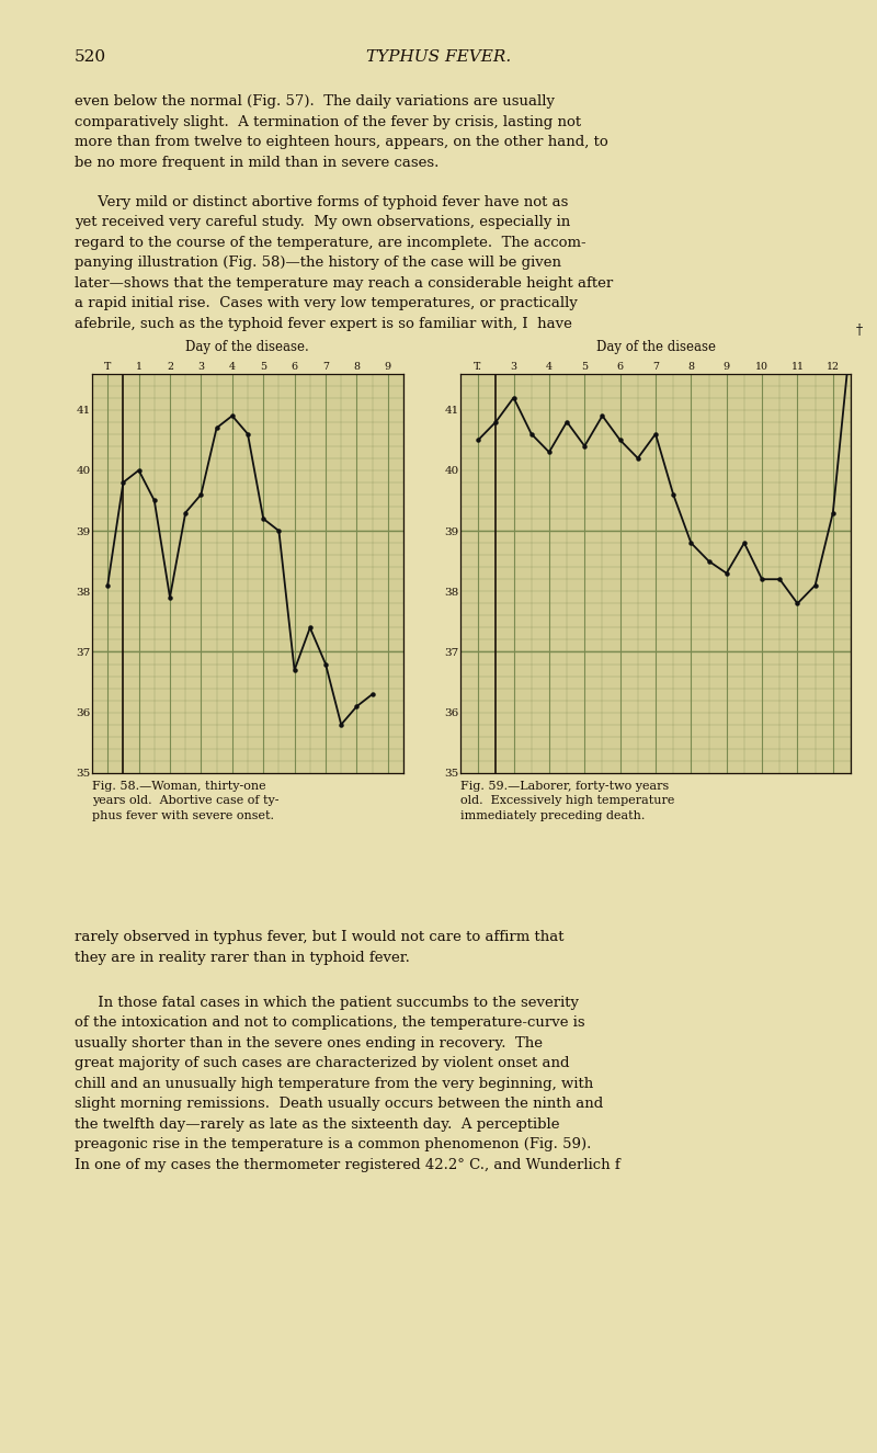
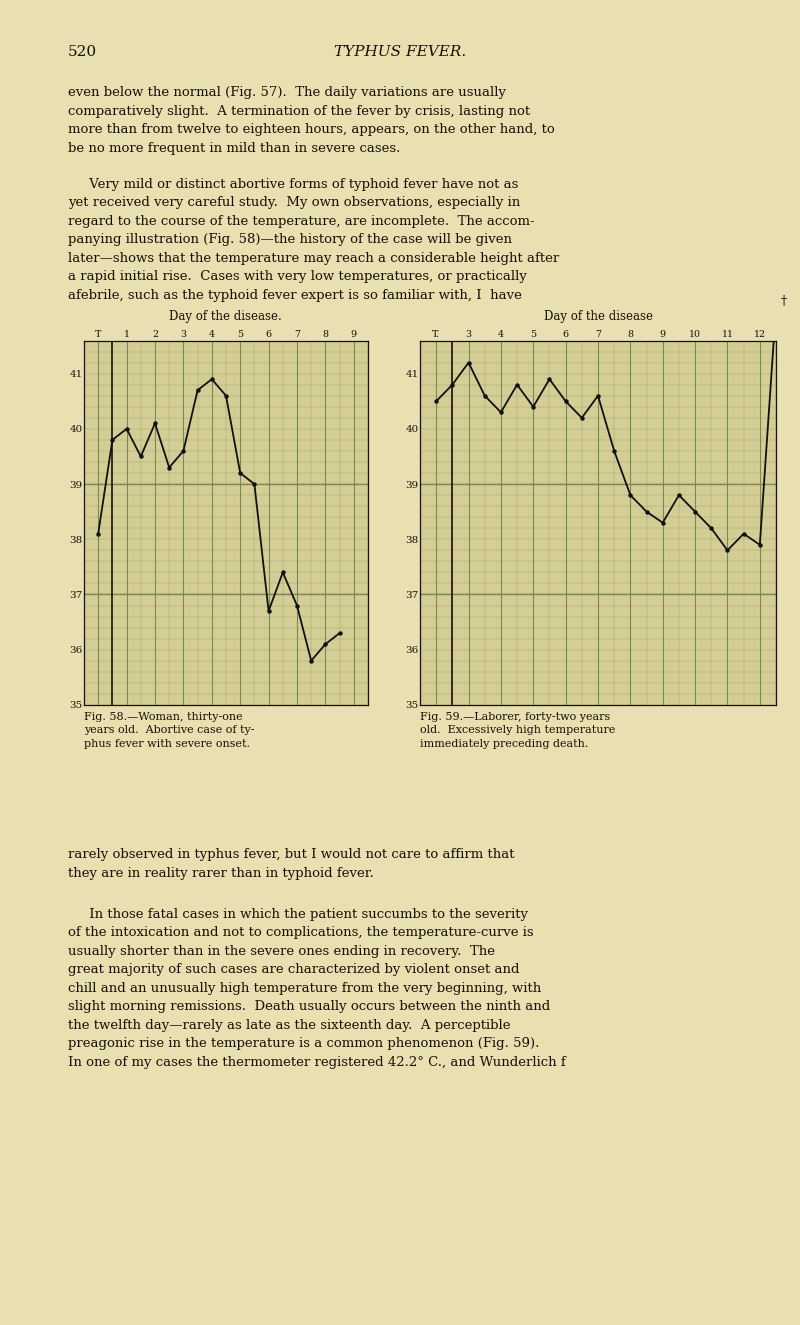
2: 37.9 -> 40.1
10: 38.2 -> 38.5
12: 39.3 -> 37.9
